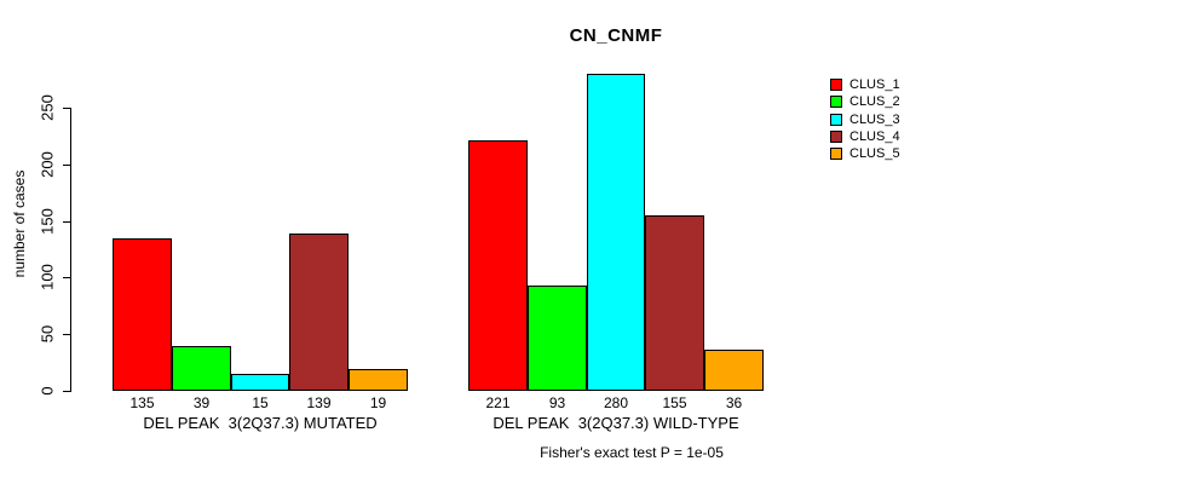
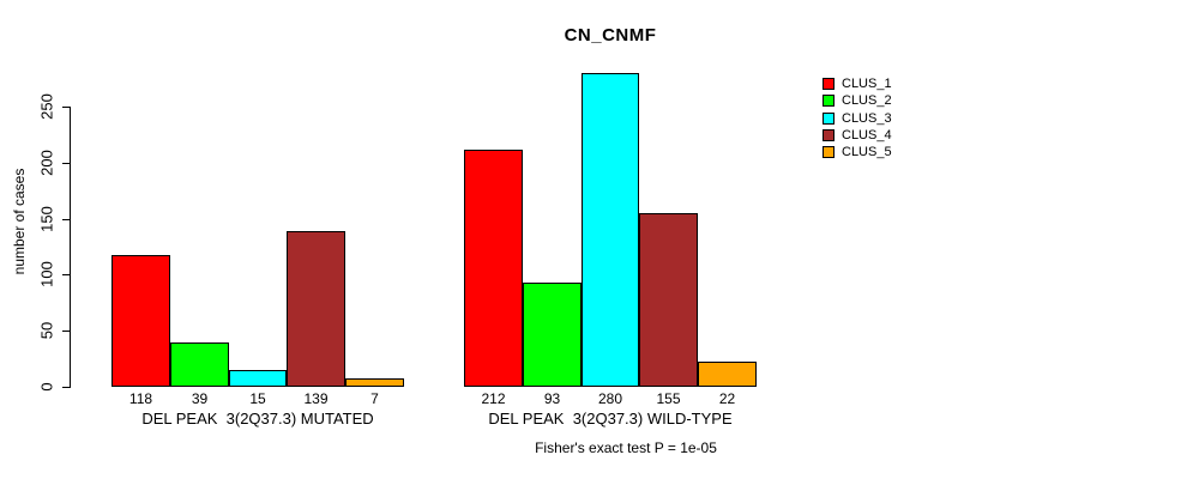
CLUS_1/DEL PEAK 3(2Q37.3) MUTATED: 135 -> 118
CLUS_5/DEL PEAK 3(2Q37.3) MUTATED: 19 -> 7
CLUS_1/DEL PEAK 3(2Q37.3) WILD-TYPE: 221 -> 212
CLUS_5/DEL PEAK 3(2Q37.3) WILD-TYPE: 36 -> 22
